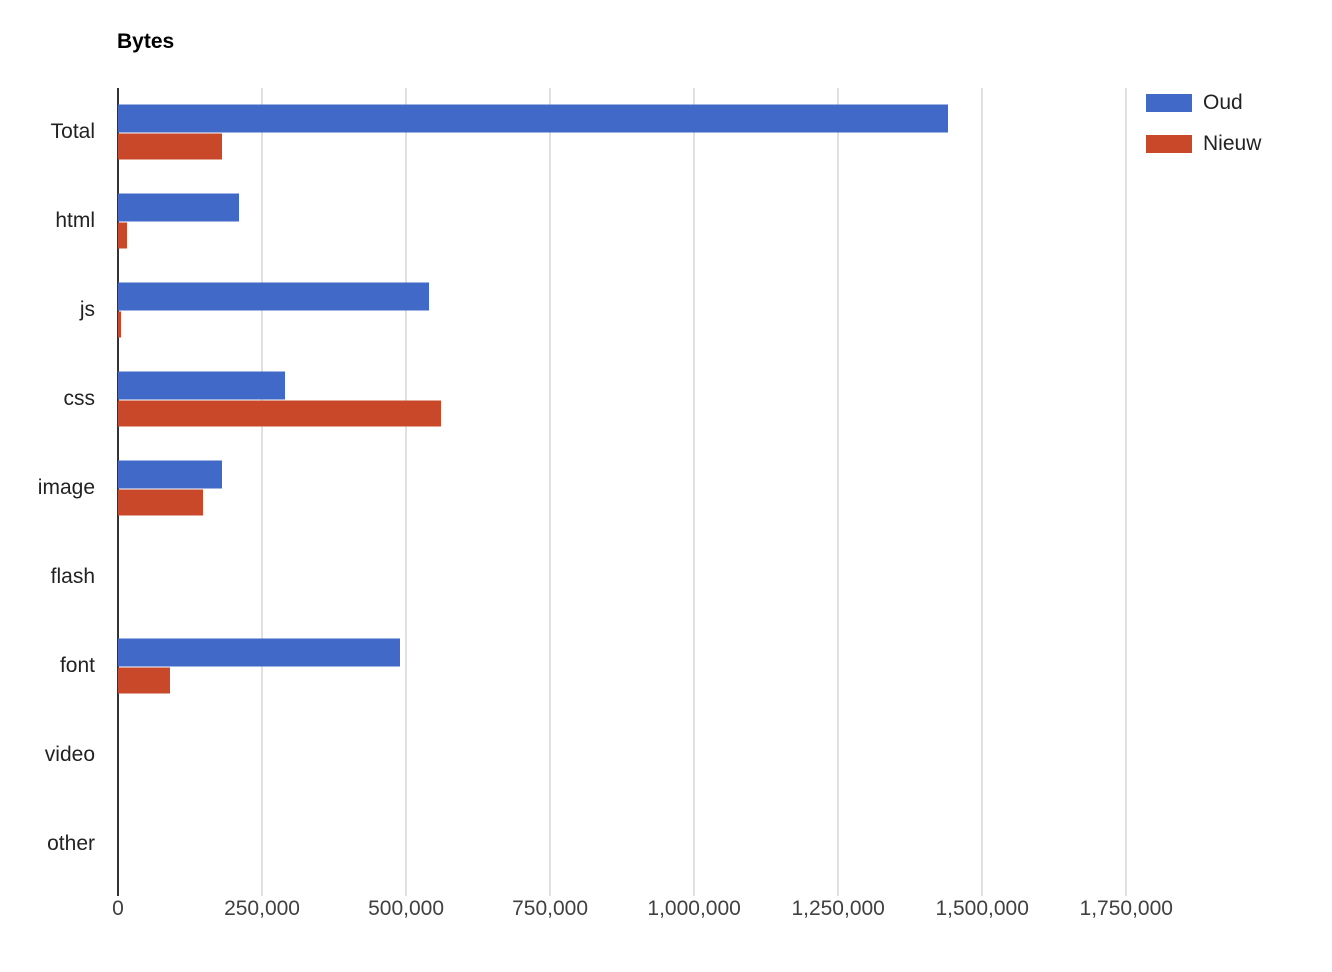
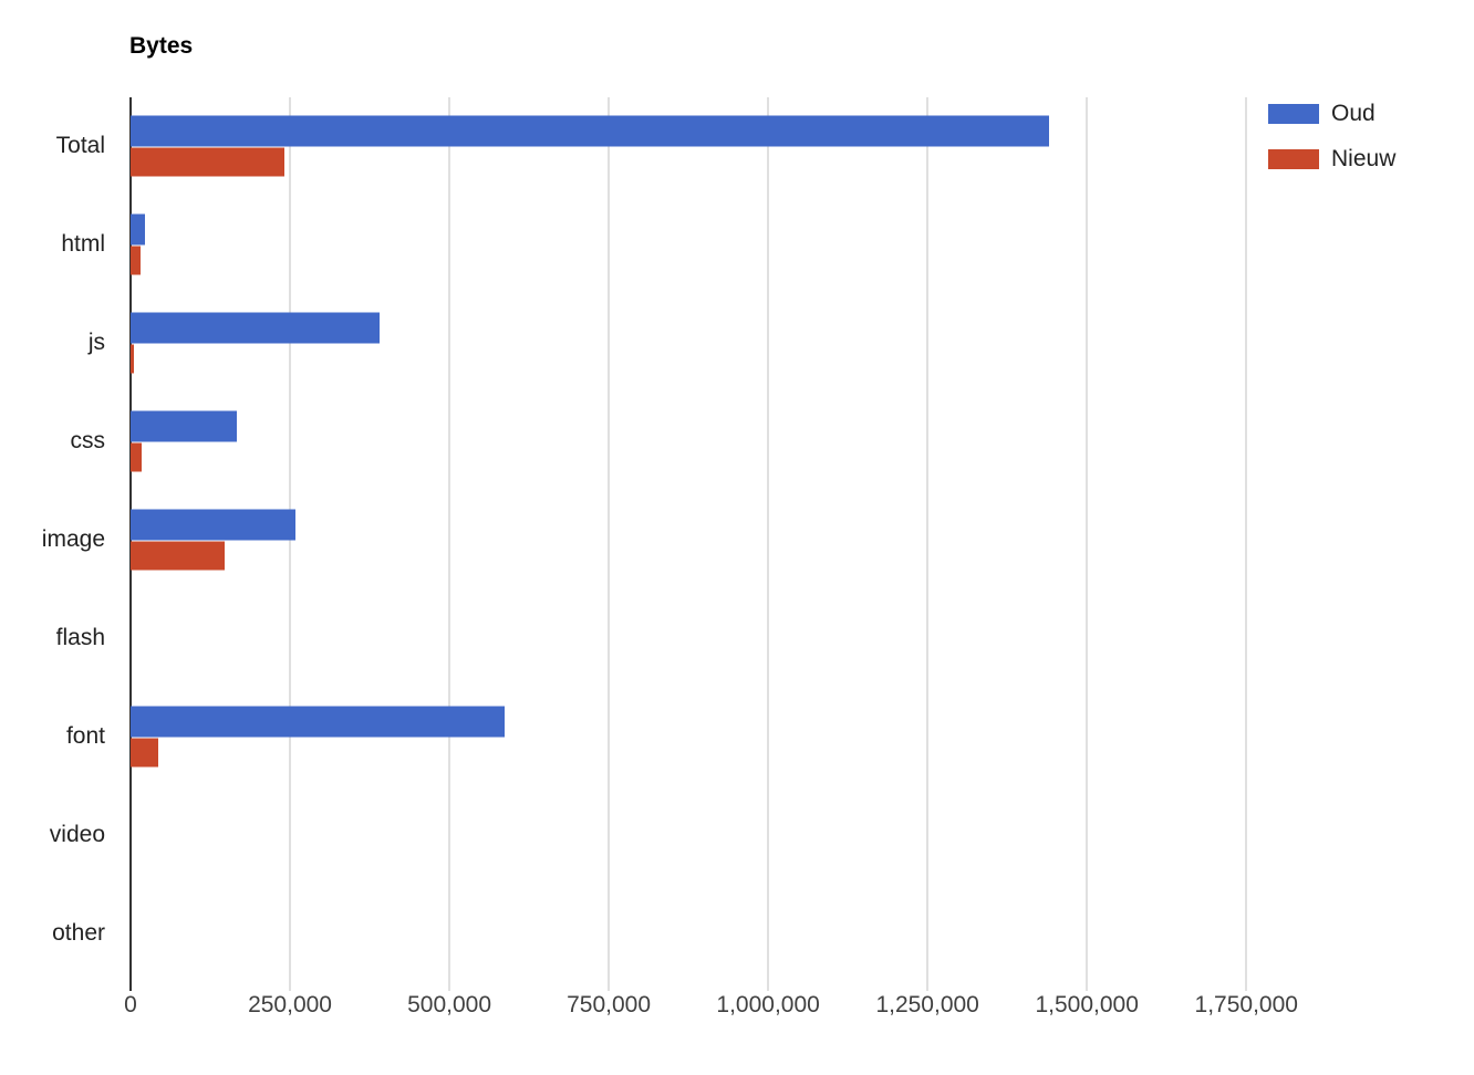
Nieuw/Total: 180000 -> 240000
Oud/html: 210000 -> 20000
Oud/js: 540000 -> 390000
Oud/css: 290000 -> 170000
Nieuw/css: 560000 -> 20000
Oud/image: 180000 -> 260000
Oud/font: 490000 -> 590000
Nieuw/font: 90000 -> 40000
